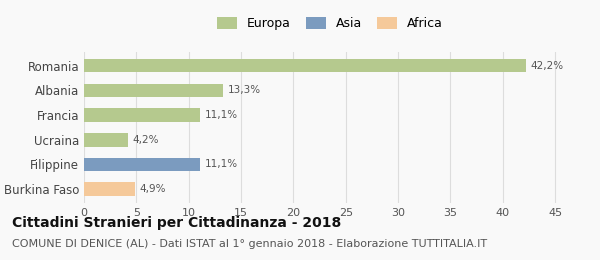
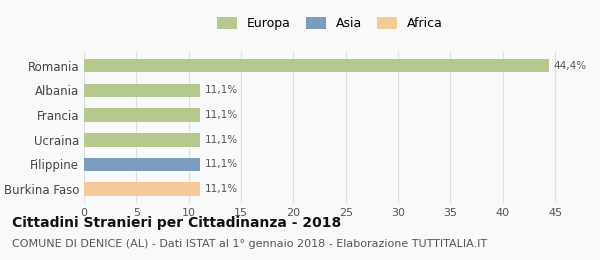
Romania: 42,2% -> 44,4%
Albania: 13,3% -> 11,1%
Ucraina: 4,2% -> 11,1%
Burkina Faso: 4,9% -> 11,1%
